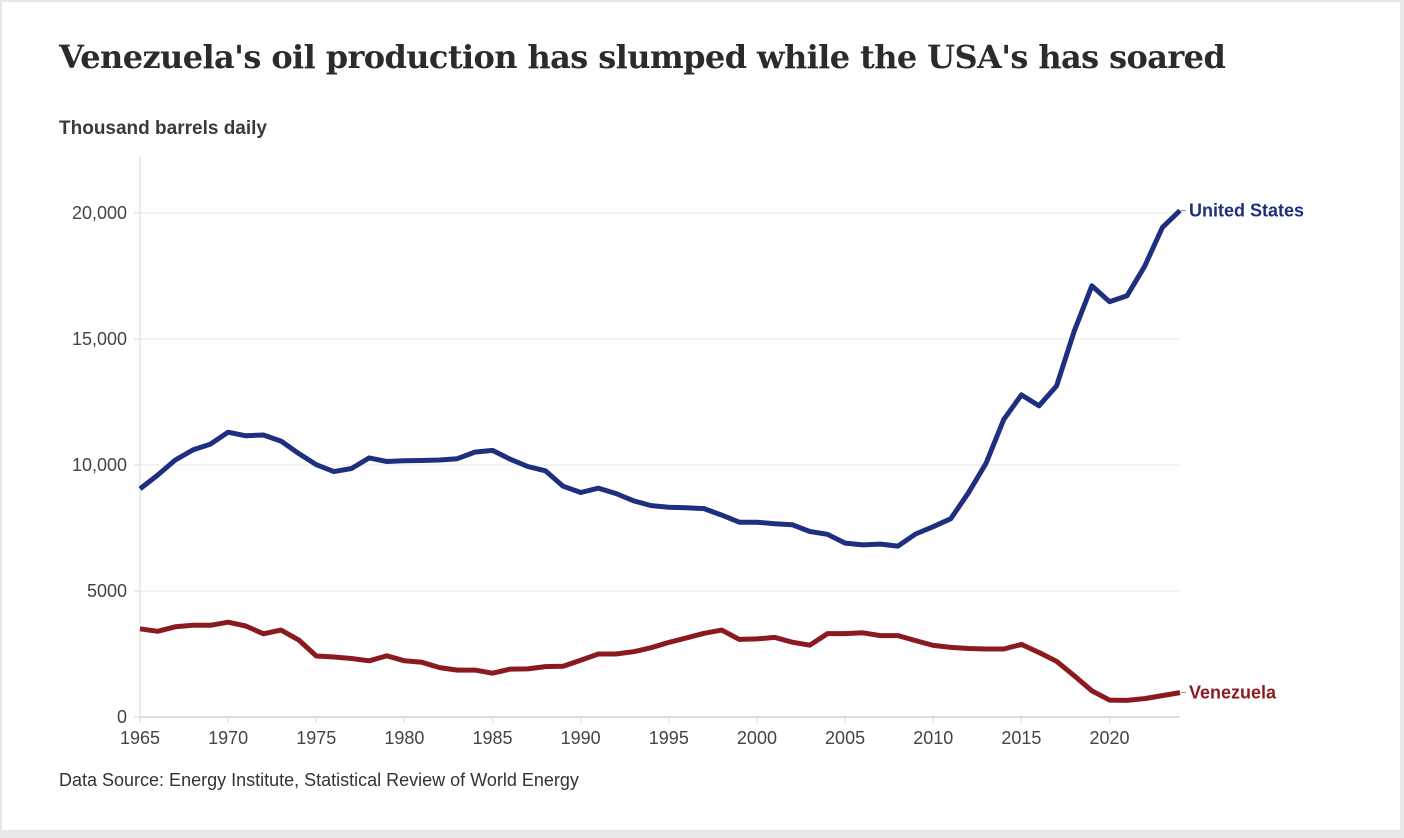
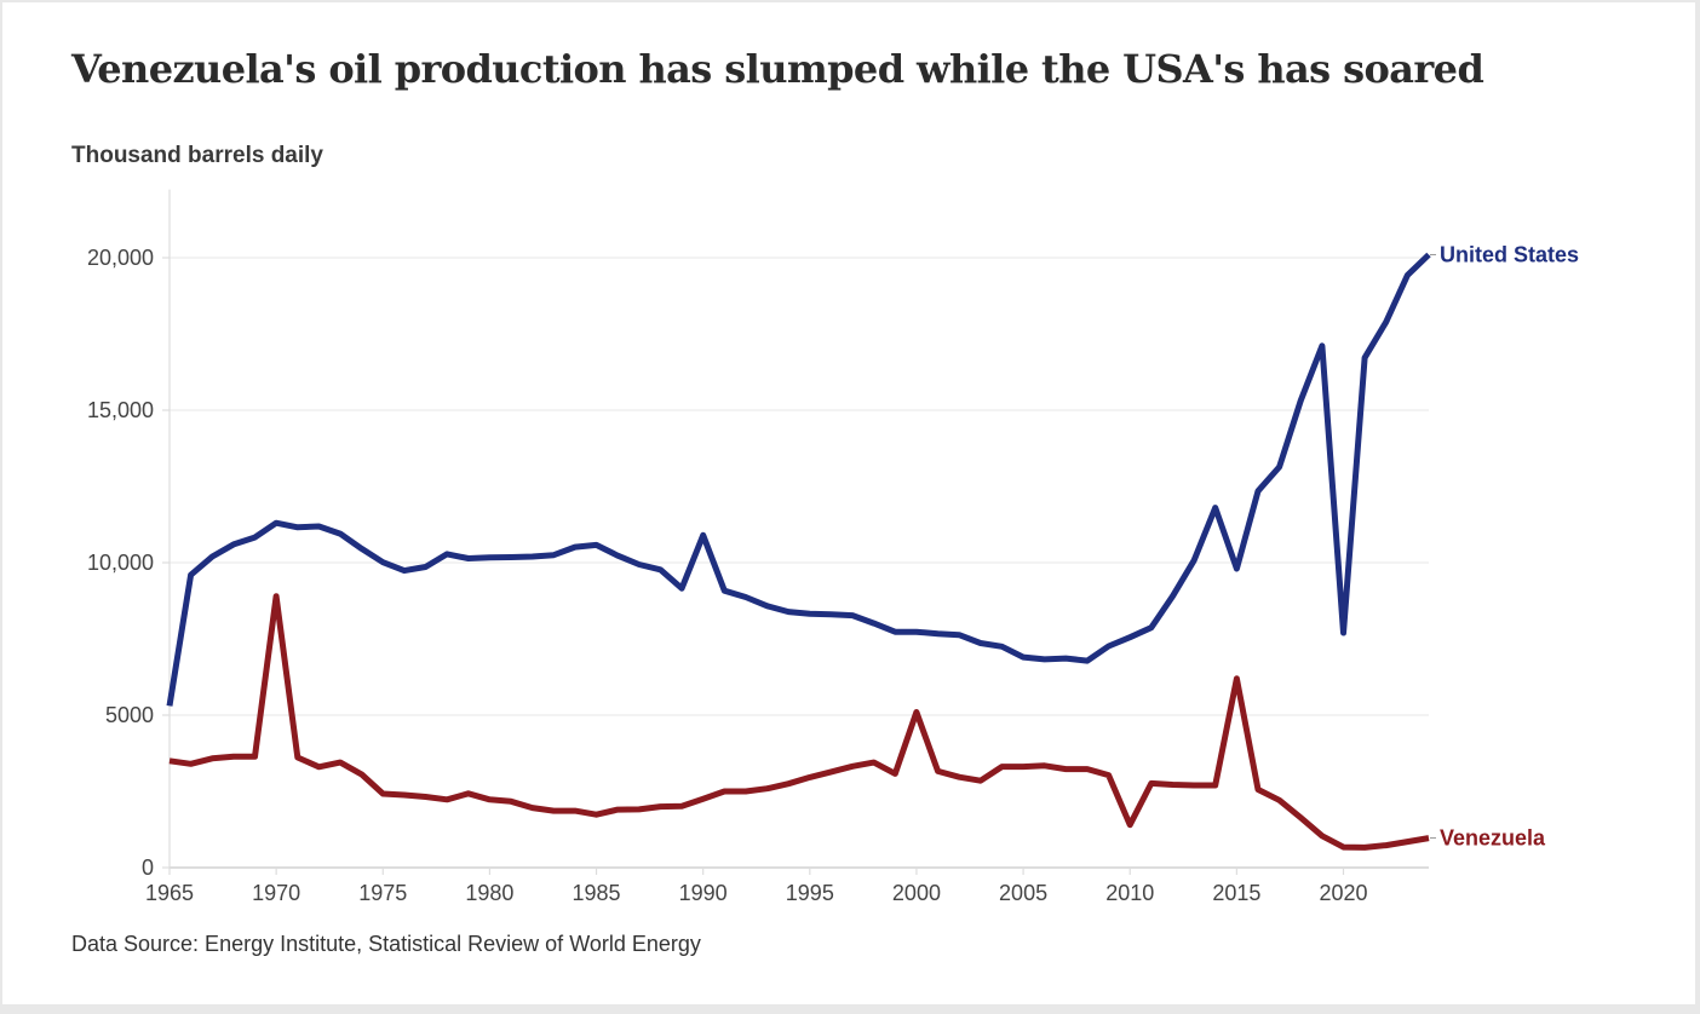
United States/1965: 9000 -> 5300
Venezuela/1970: 3800 -> 8900
United States/1990: 8900 -> 10900
Venezuela/2000: 3100 -> 5100
Venezuela/2010: 2800 -> 1400
United States/2015: 12800 -> 9800
Venezuela/2015: 2900 -> 6200
United States/2020: 16500 -> 7700
